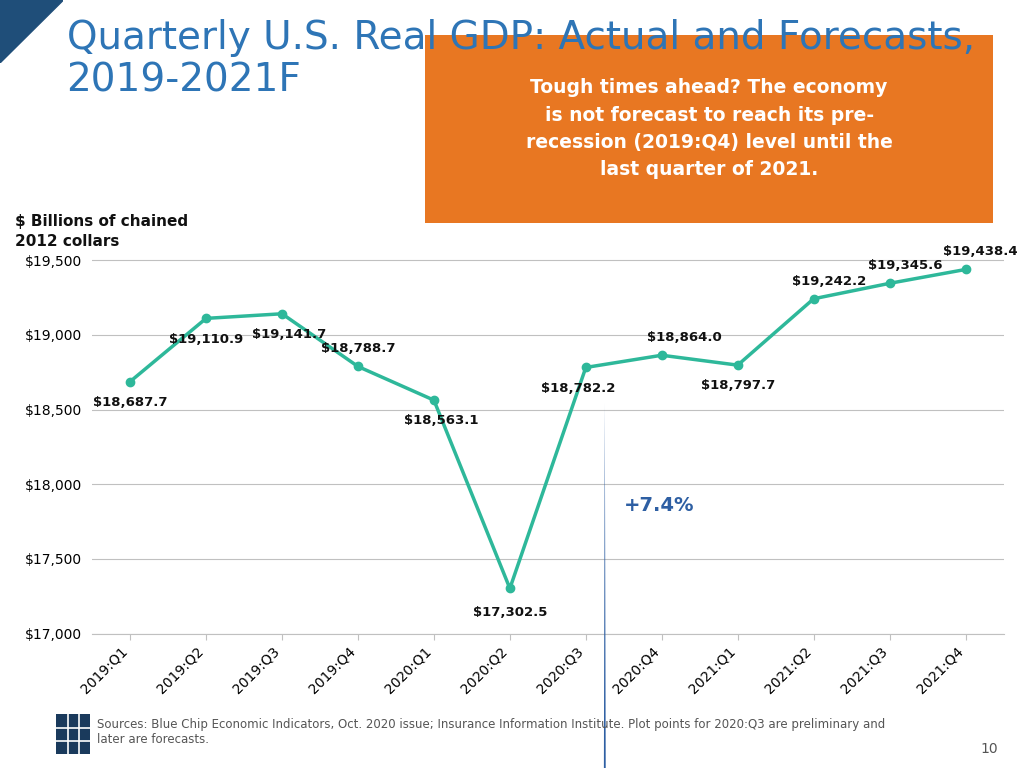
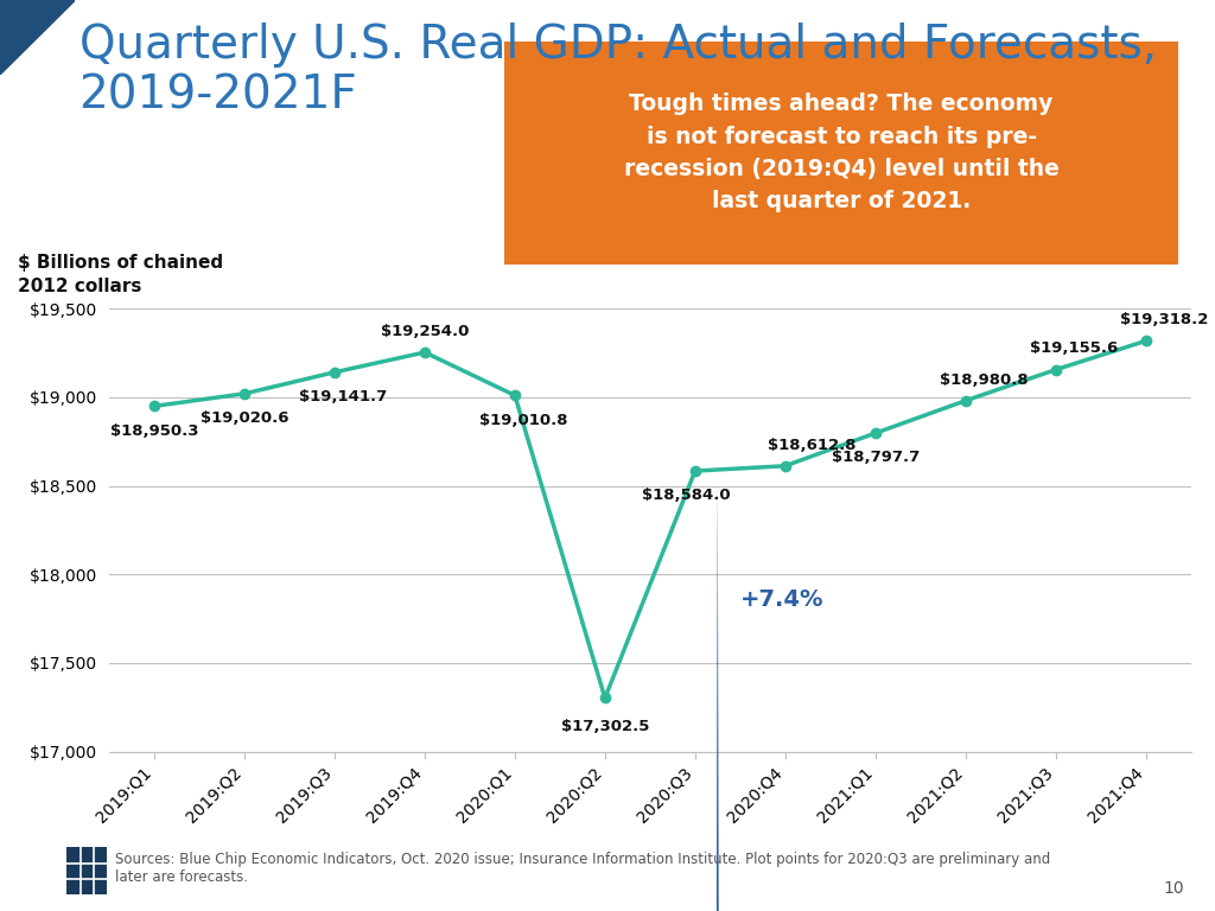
2019:Q1: $18,687.7 -> $18,950.3
2019:Q2: $19,110.9 -> $19,020.6
2019:Q4: $18,788.7 -> $19,254.0
2020:Q1: $18,563.1 -> $19,010.8
2020:Q3: $18,782.2 -> $18,584.0
2020:Q4: $18,864.0 -> $18,612.8
2021:Q2: $19,242.2 -> $18,980.8
2021:Q3: $19,345.6 -> $19,155.6
2021:Q4: $19,438.4 -> $19,318.2
